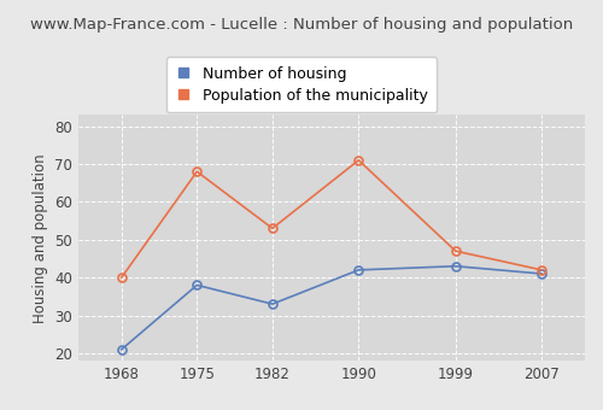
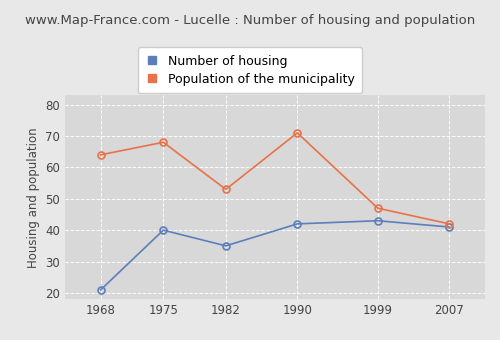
Population of the municipality/1968: 40 -> 64
Number of housing/1975: 38 -> 40
Number of housing/1982: 33 -> 35
